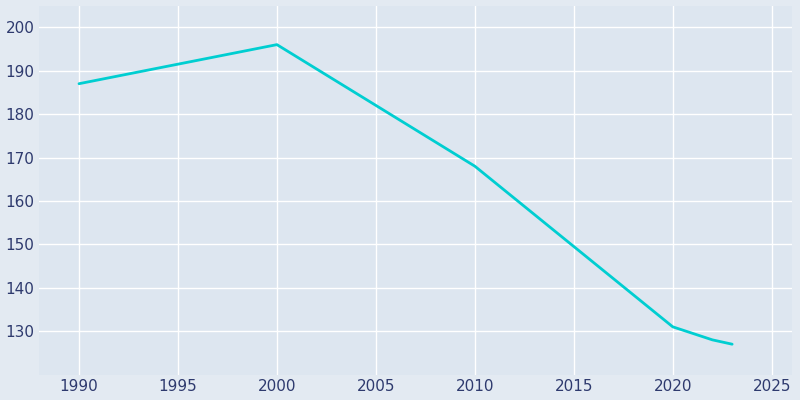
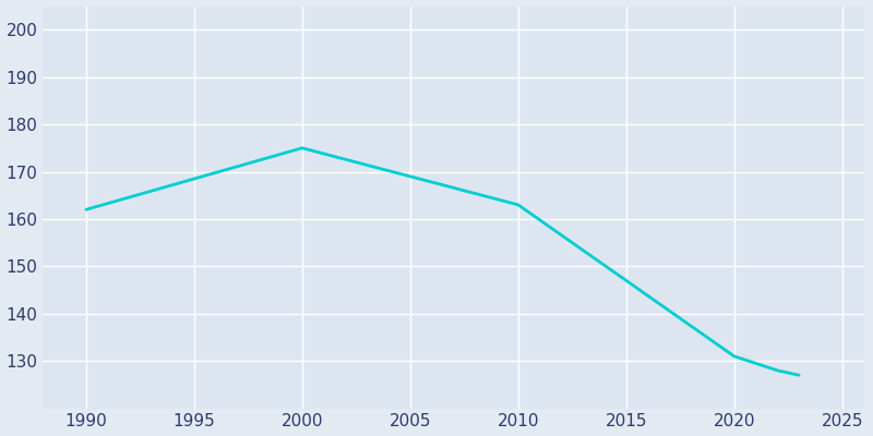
1990: 187 -> 162
2000: 196 -> 175
2010: 168 -> 163
